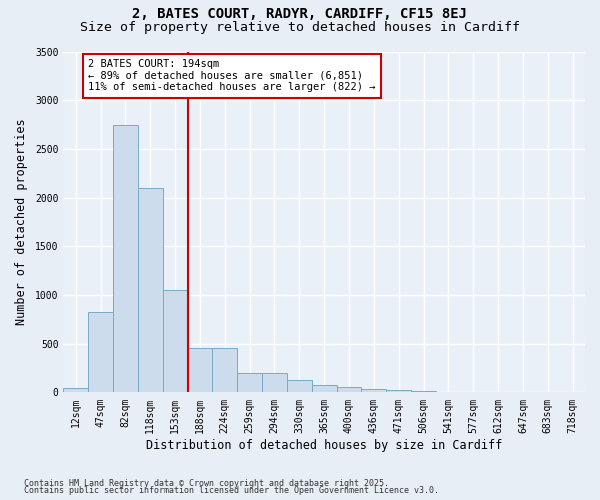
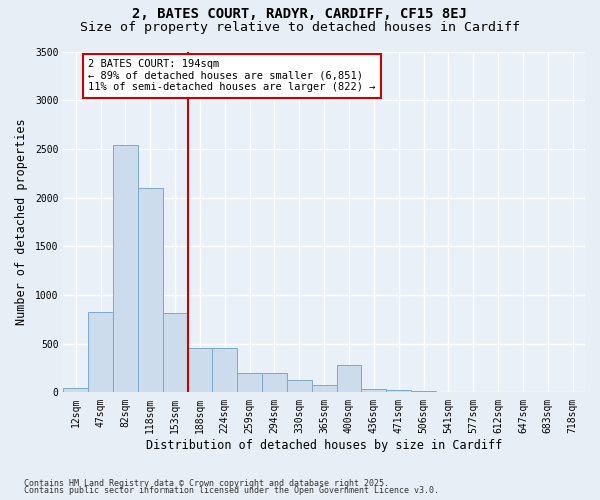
82sqm: 2750 -> 2540
153sqm: 1050 -> 820
400sqm: 60 -> 280
